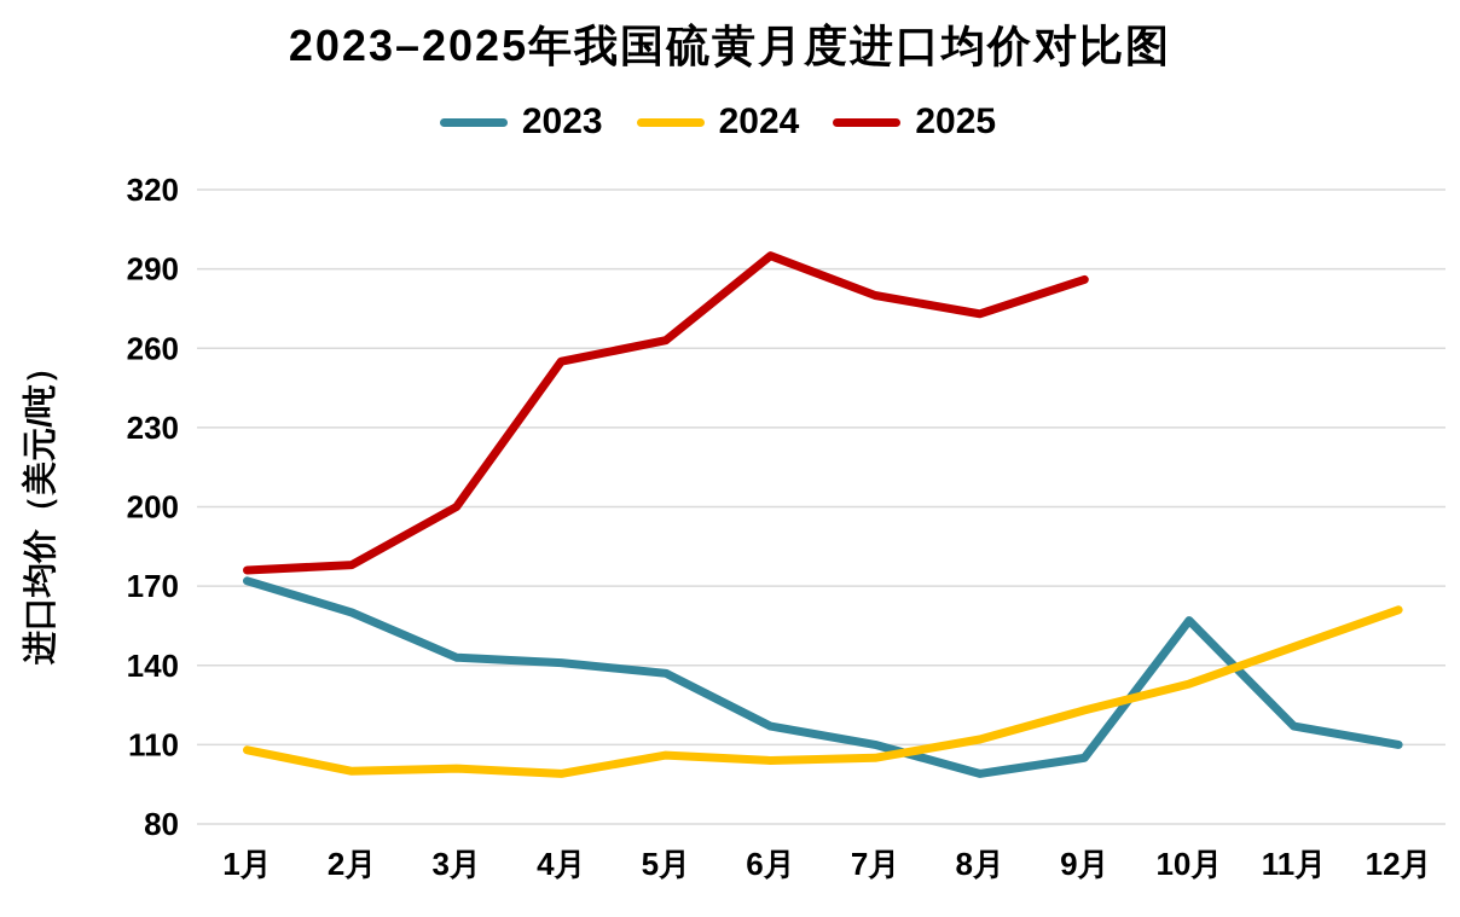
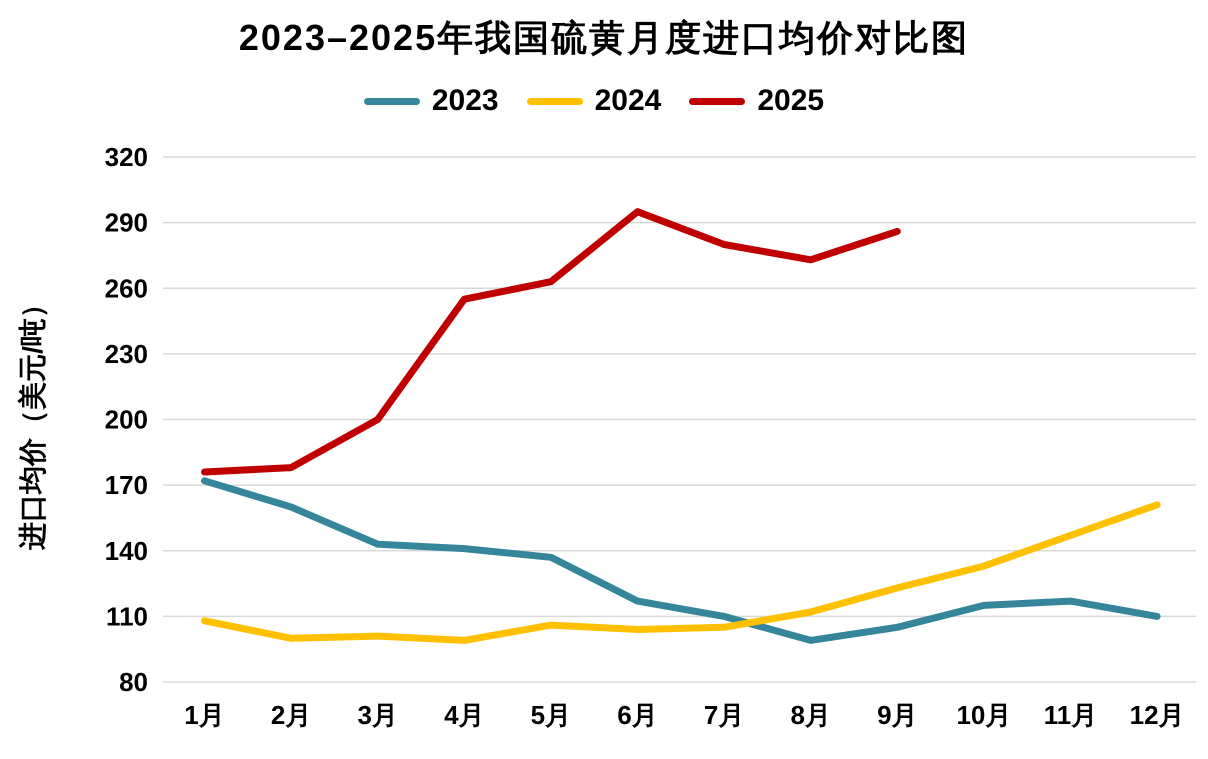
2023/10月: 157 -> 115
